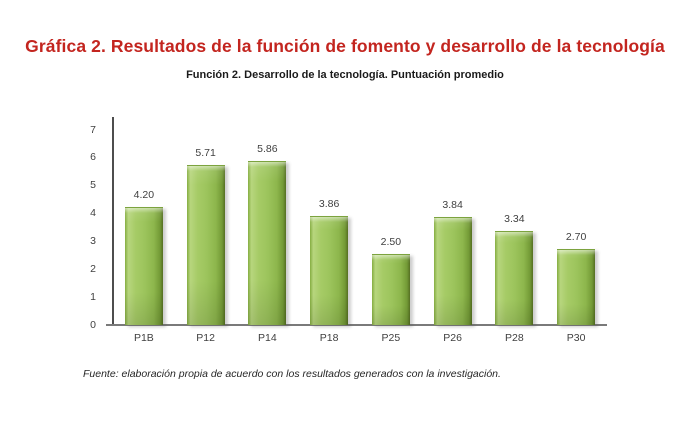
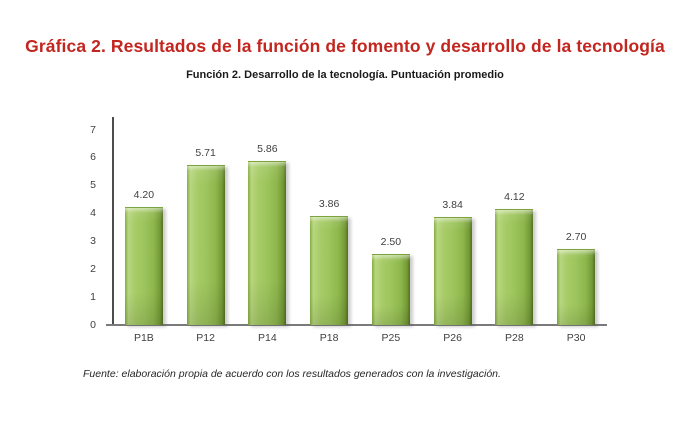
P28: 3.34 -> 4.12
